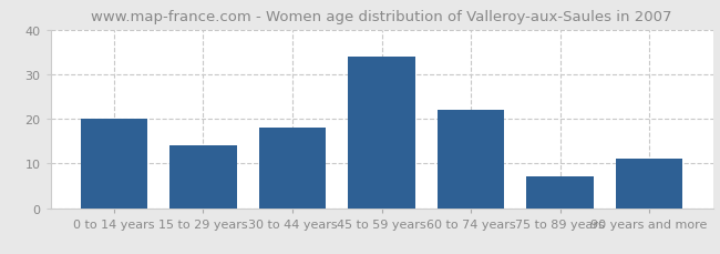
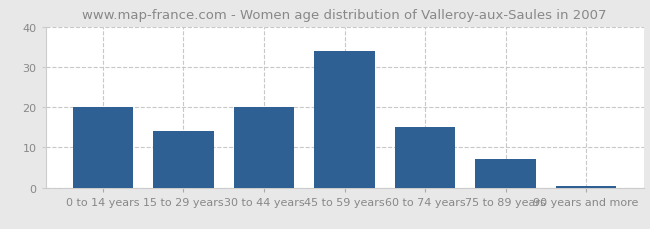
30 to 44 years: 18.0 -> 20.0
60 to 74 years: 22.0 -> 15.0
90 years and more: 11.0 -> 0.5
